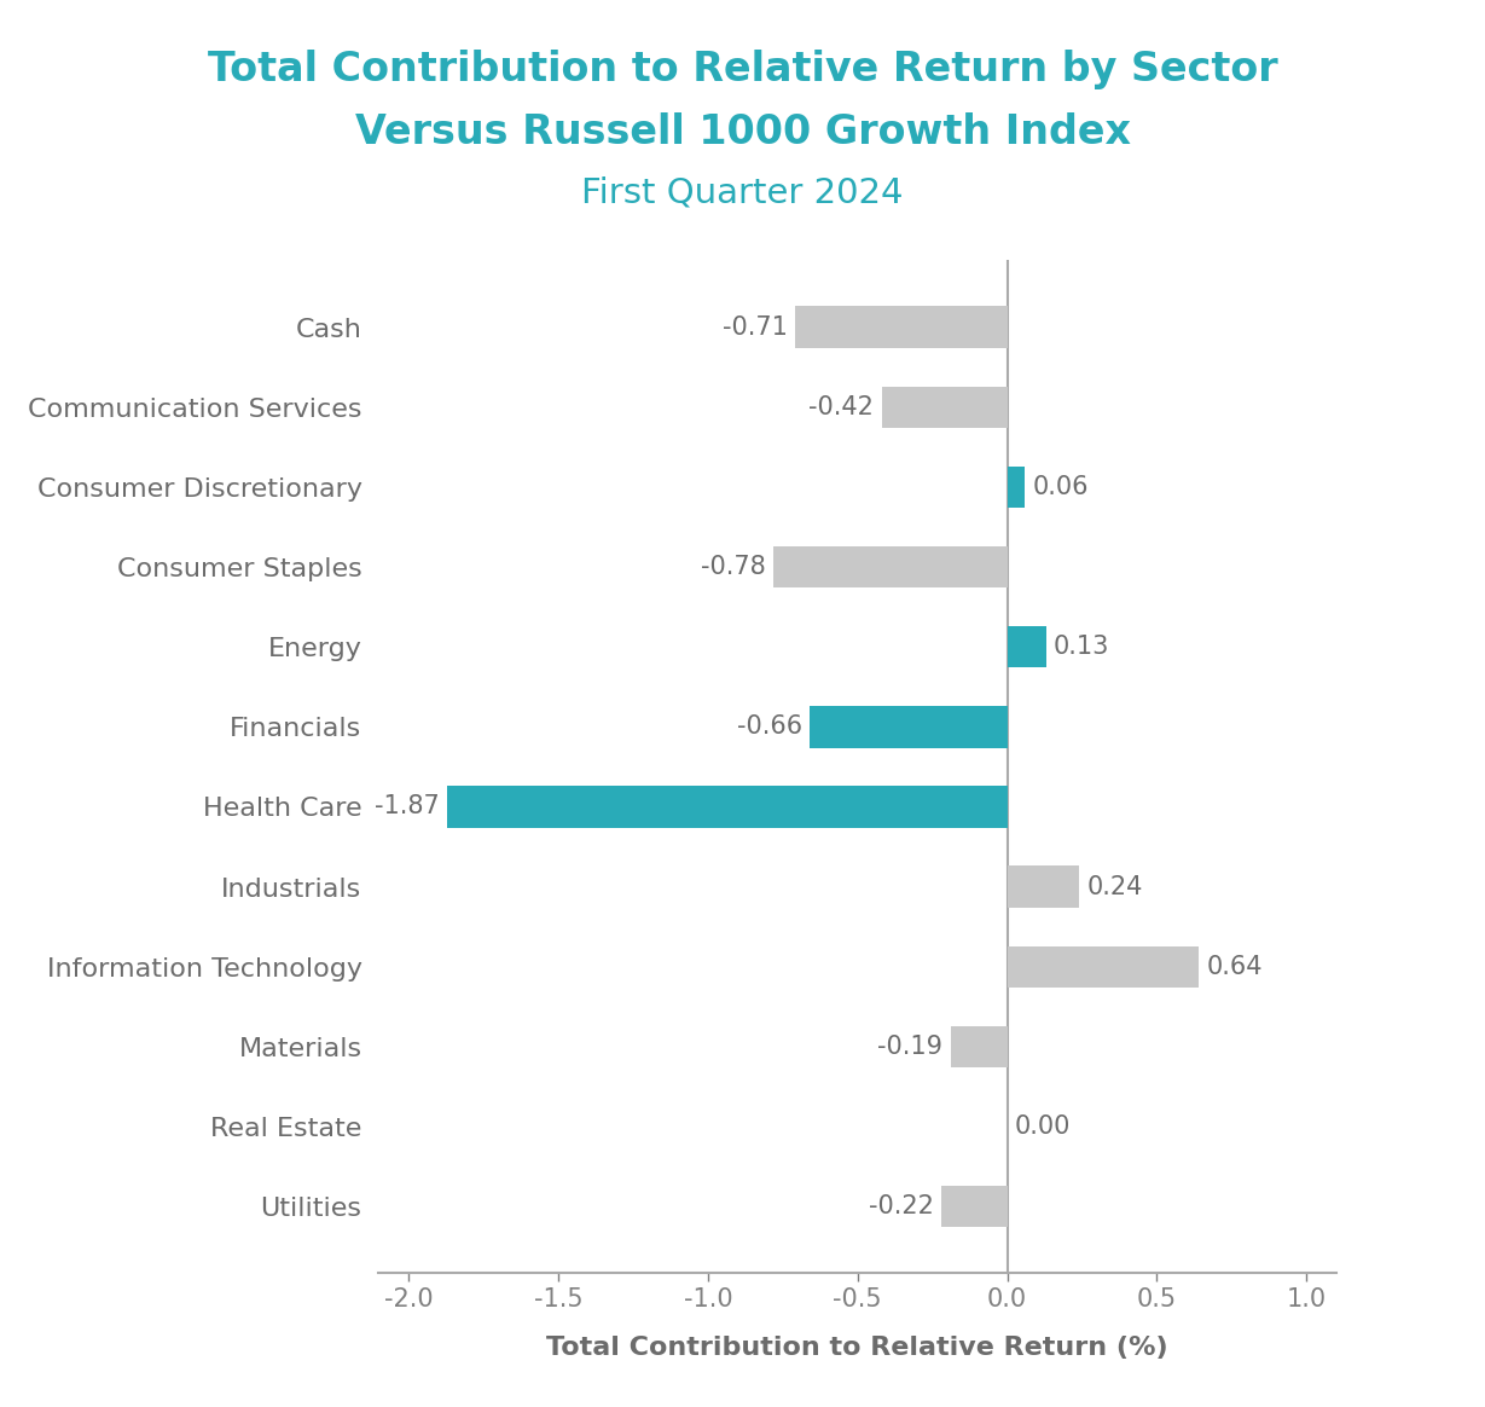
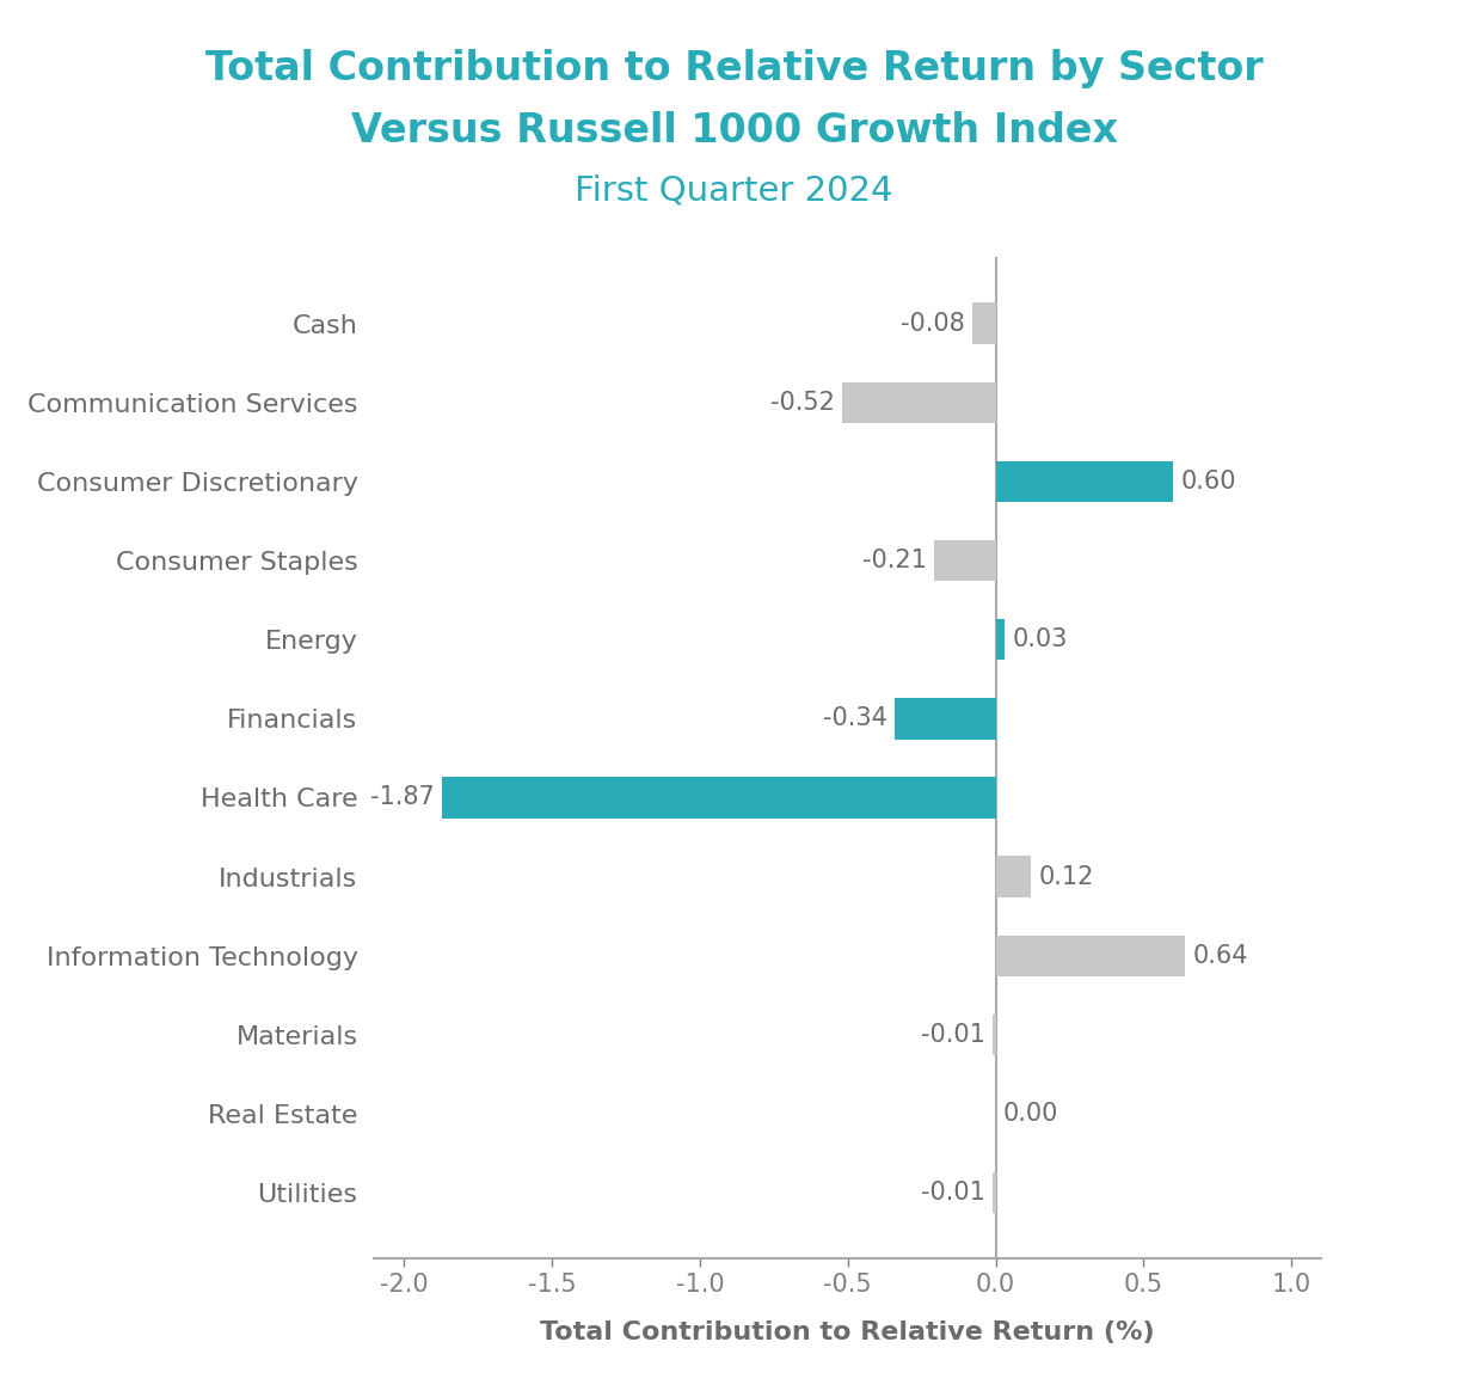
Cash: -0.71 -> -0.08
Communication Services: -0.42 -> -0.52
Consumer Discretionary: 0.06 -> 0.60
Consumer Staples: -0.78 -> -0.21
Energy: 0.13 -> 0.03
Financials: -0.66 -> -0.34
Industrials: 0.24 -> 0.12
Materials: -0.19 -> -0.01
Utilities: -0.22 -> -0.01
